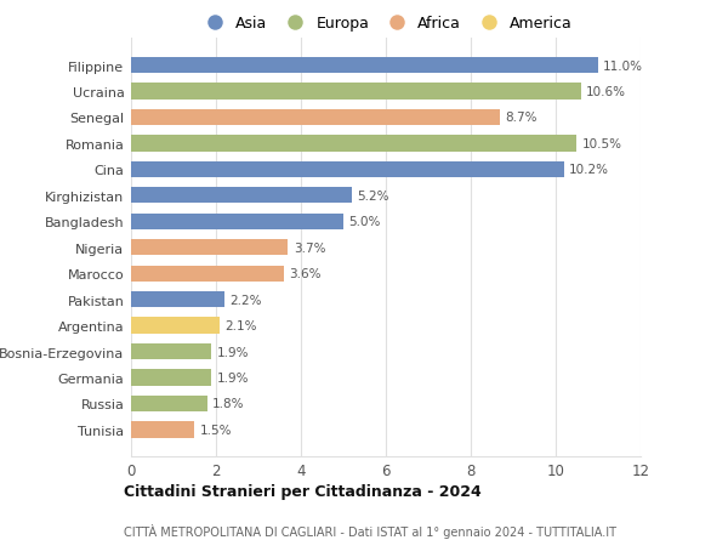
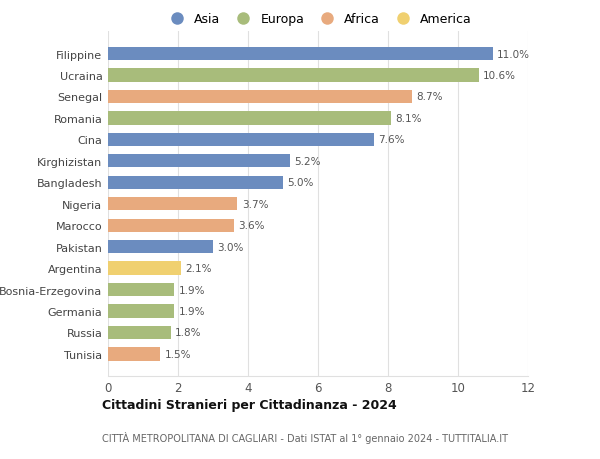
Romania: 10.5% -> 8.1%
Cina: 10.2% -> 7.6%
Pakistan: 2.2% -> 3.0%
